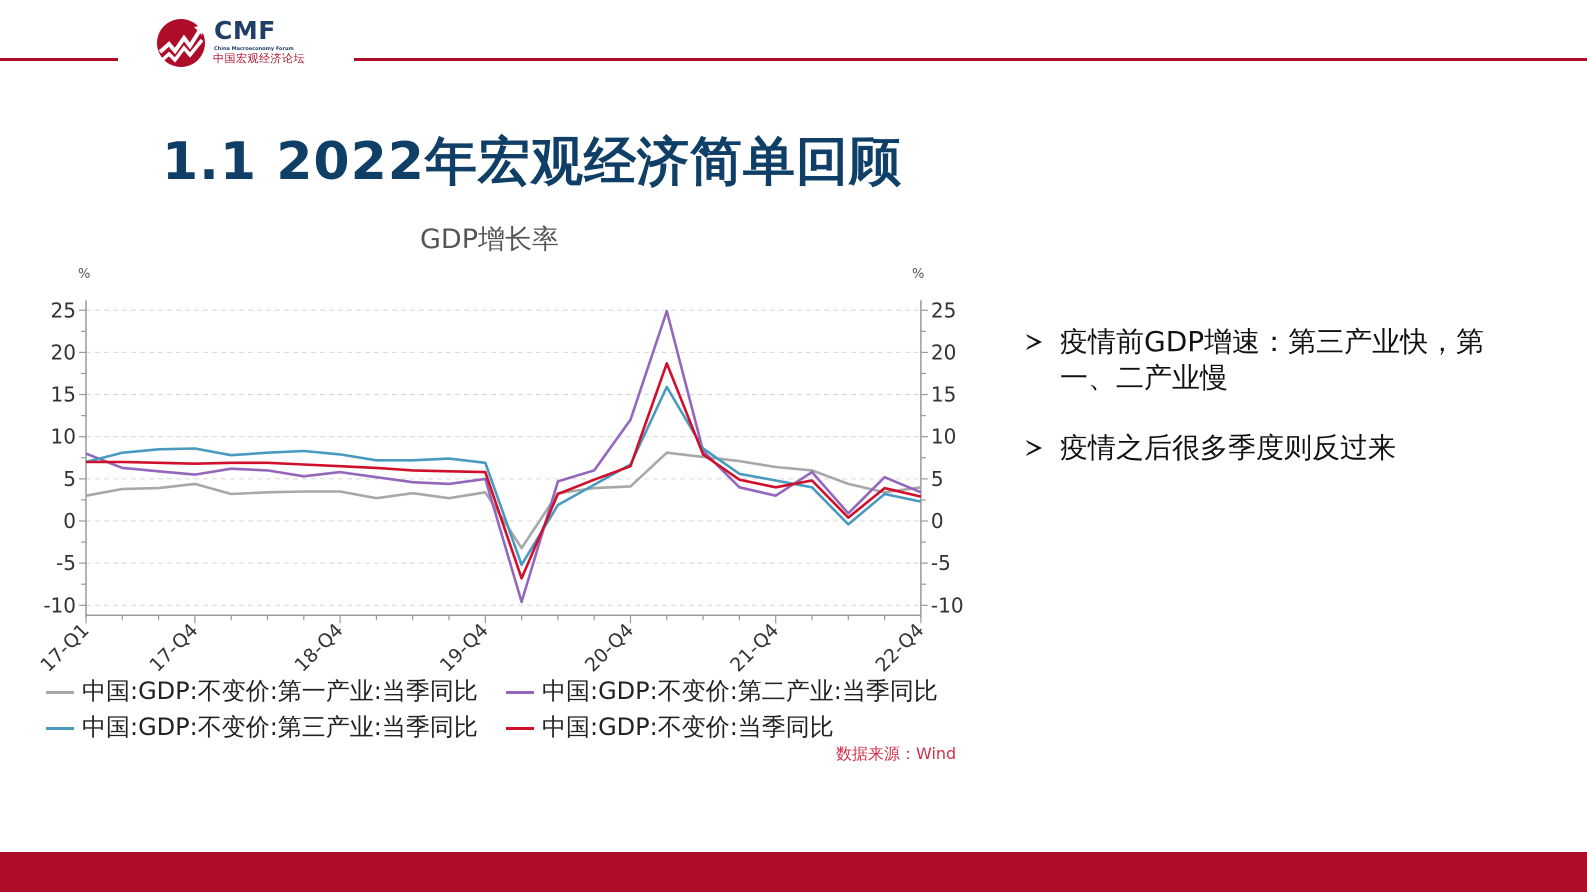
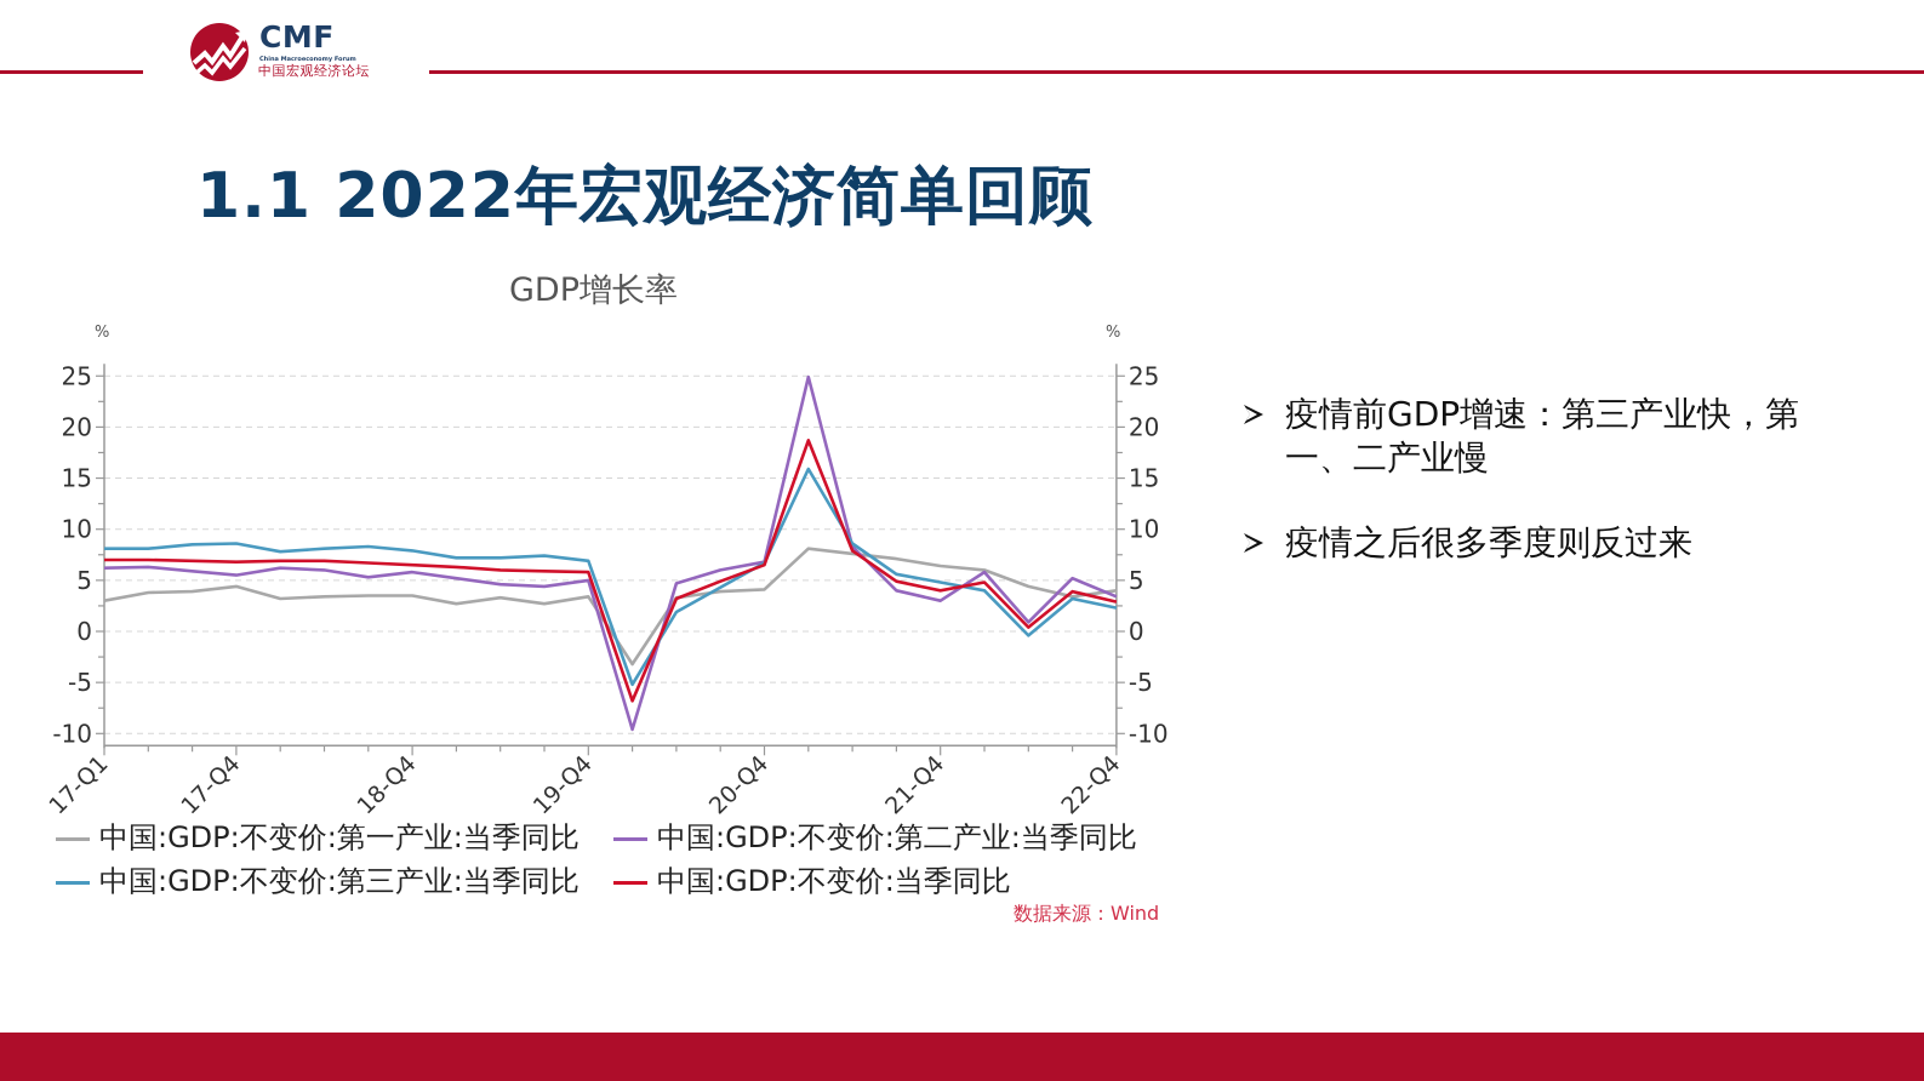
中国:GDP:不变价:第二产业:当季同比/17-Q1: 8 -> 6
中国:GDP:不变价:第三产业:当季同比/17-Q1: 7 -> 8
中国:GDP:不变价:第二产业:当季同比/20-Q4: 12 -> 7
